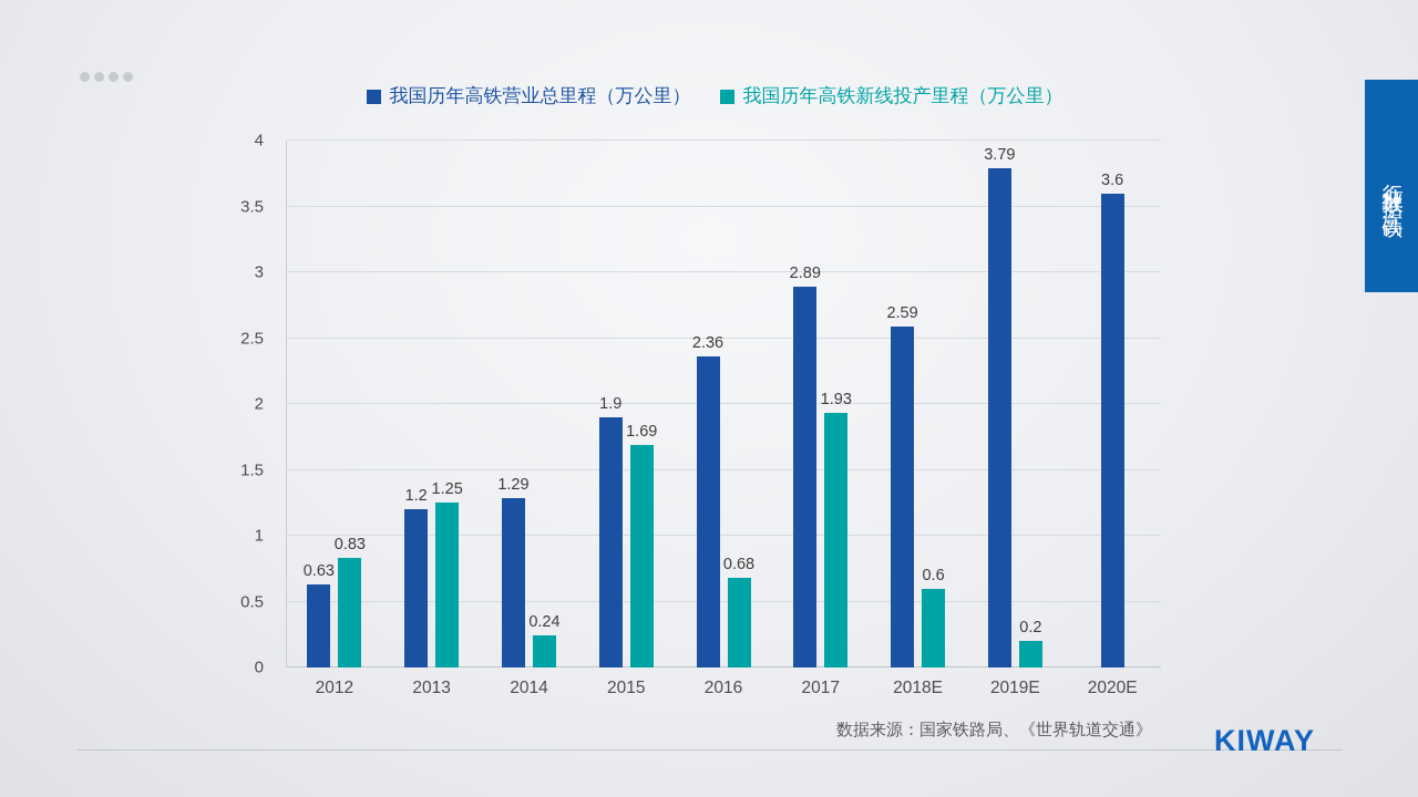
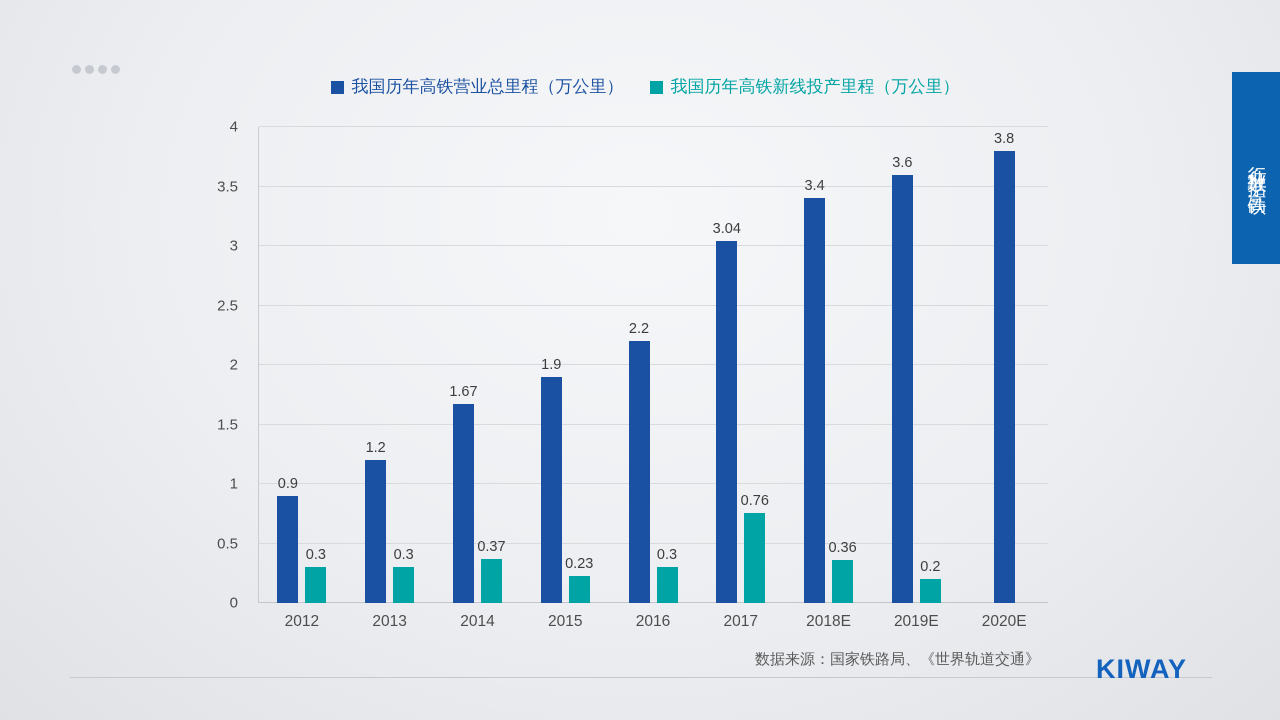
我国历年高铁营业总里程（万公里）/2012: 0.63 -> 0.9
我国历年高铁新线投产里程（万公里）/2012: 0.83 -> 0.3
我国历年高铁新线投产里程（万公里）/2013: 1.25 -> 0.3
我国历年高铁营业总里程（万公里）/2014: 1.29 -> 1.67
我国历年高铁新线投产里程（万公里）/2014: 0.24 -> 0.37
我国历年高铁新线投产里程（万公里）/2015: 1.69 -> 0.23
我国历年高铁营业总里程（万公里）/2016: 2.36 -> 2.2
我国历年高铁新线投产里程（万公里）/2016: 0.68 -> 0.3
我国历年高铁营业总里程（万公里）/2017: 2.89 -> 3.04
我国历年高铁新线投产里程（万公里）/2017: 1.93 -> 0.76
我国历年高铁营业总里程（万公里）/2018E: 2.59 -> 3.4
我国历年高铁新线投产里程（万公里）/2018E: 0.6 -> 0.36
我国历年高铁营业总里程（万公里）/2019E: 3.79 -> 3.6
我国历年高铁营业总里程（万公里）/2020E: 3.6 -> 3.8
